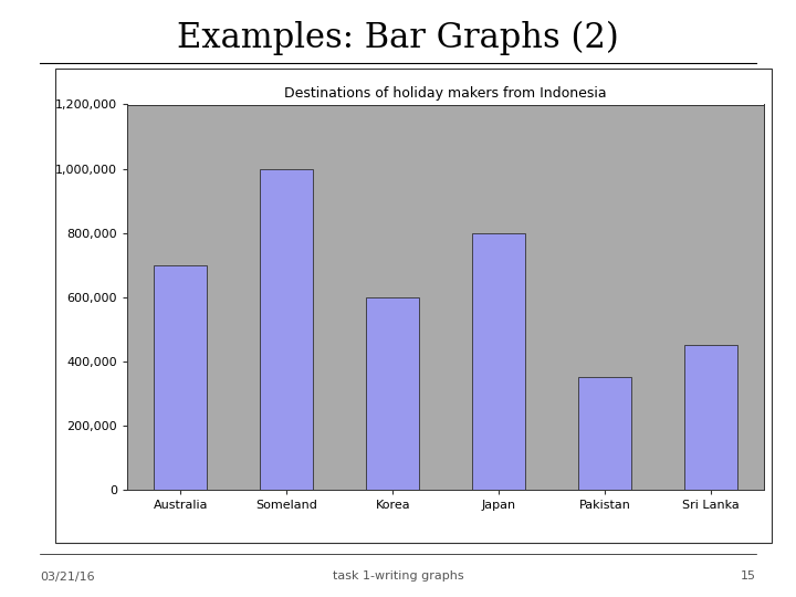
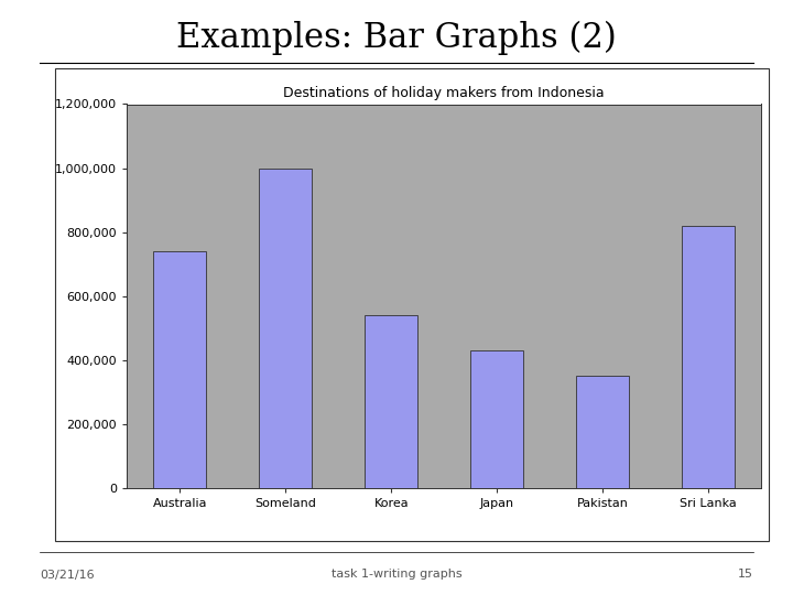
Australia: 700,000 -> 740,000
Korea: 600,000 -> 540,000
Japan: 800,000 -> 430,000
Sri Lanka: 450,000 -> 820,000
